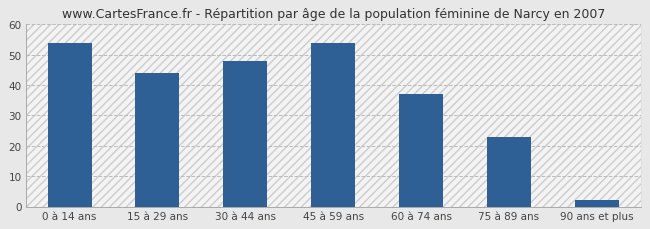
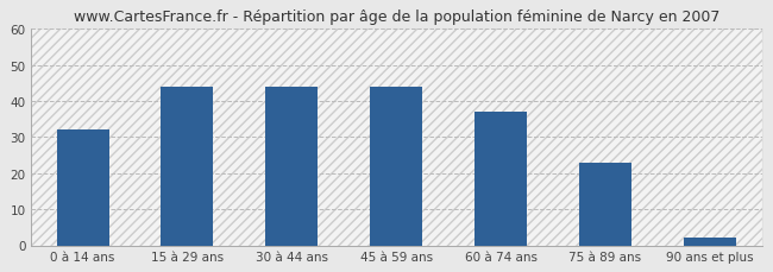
0 à 14 ans: 54 -> 32
30 à 44 ans: 48 -> 44
45 à 59 ans: 54 -> 44
